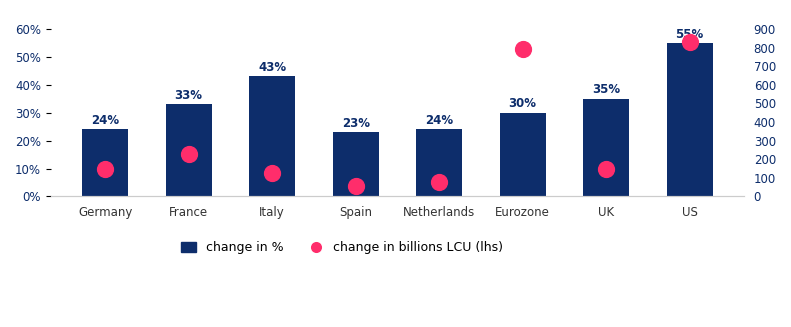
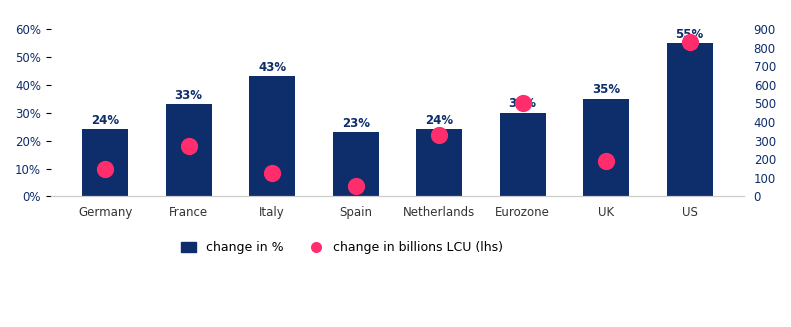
change in billions LCU (lhs)/France: 230 -> 270
change in billions LCU (lhs)/Netherlands: 80 -> 330
change in billions LCU (lhs)/Eurozone: 790 -> 500
change in billions LCU (lhs)/UK: 150 -> 190
